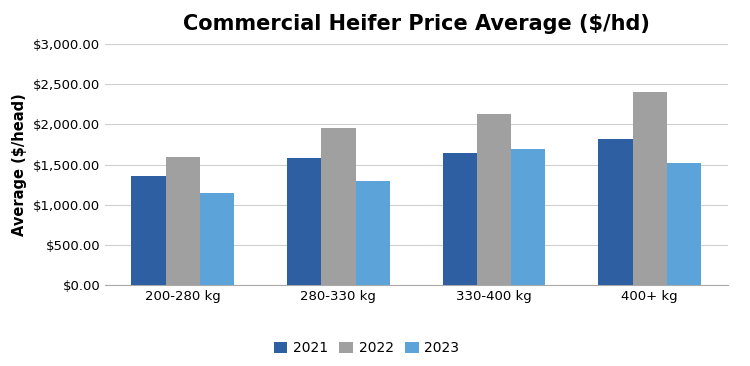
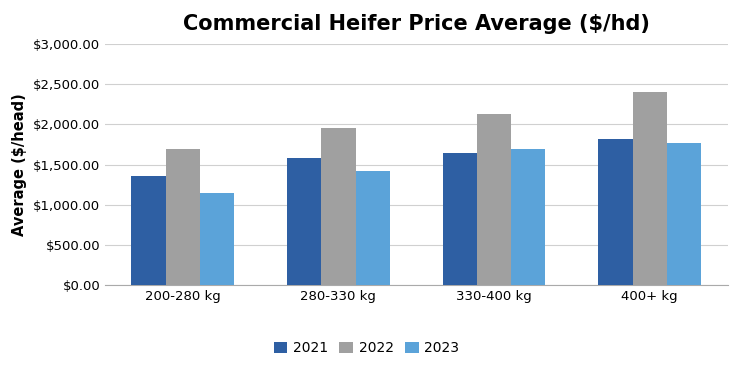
2022/200-280 kg: $1,600 -> $1,700
2023/280-330 kg: $1,300 -> $1,420
2023/400+ kg: $1,520 -> $1,770
